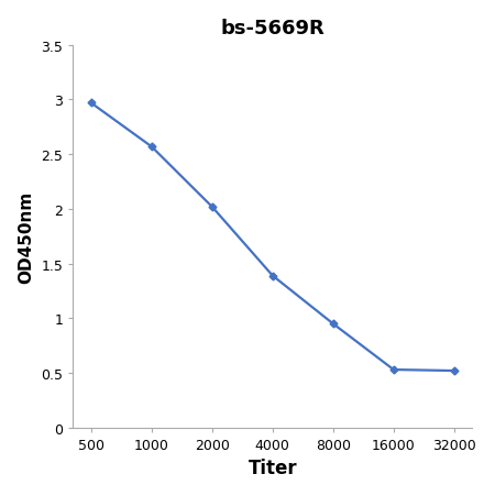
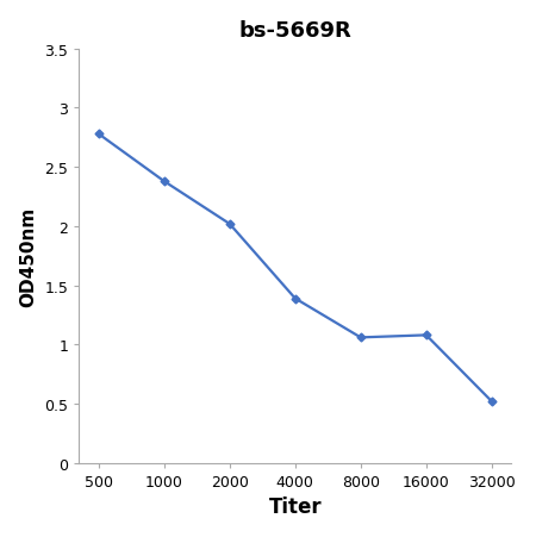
500: 2.97 -> 2.78
1000: 2.57 -> 2.38
8000: 0.95 -> 1.06
16000: 0.53 -> 1.08
